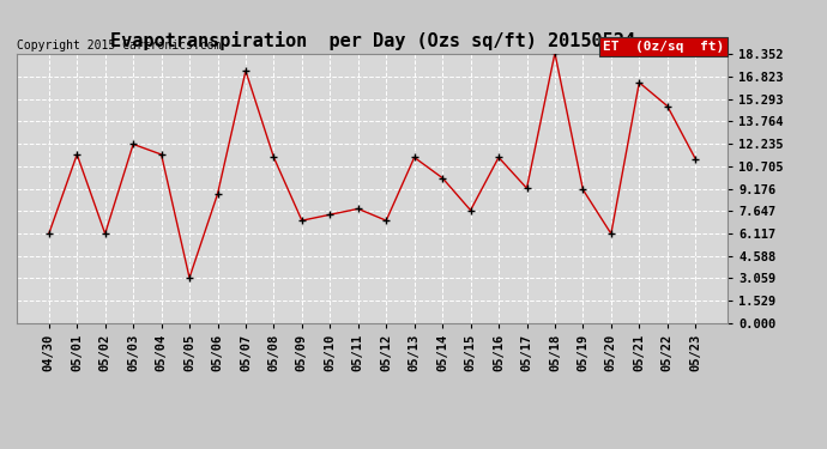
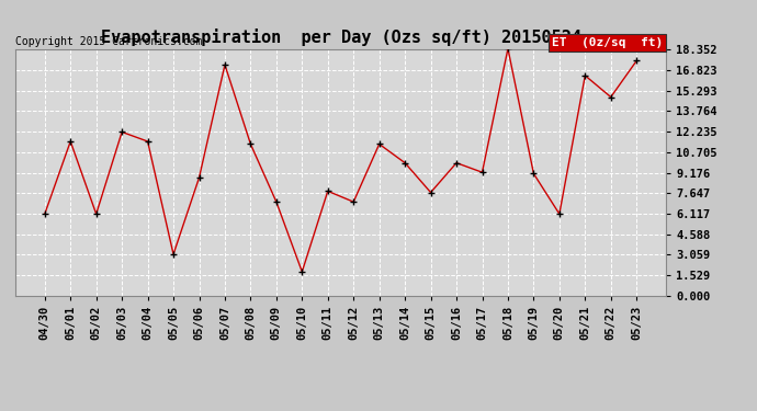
05/10: 7.4 -> 1.8
05/16: 11.3 -> 9.9
05/23: 11.2 -> 17.5
